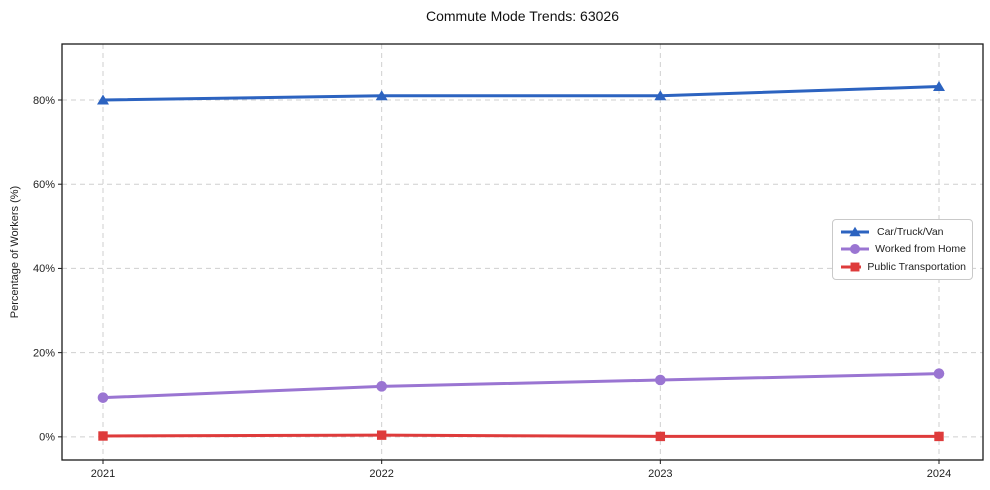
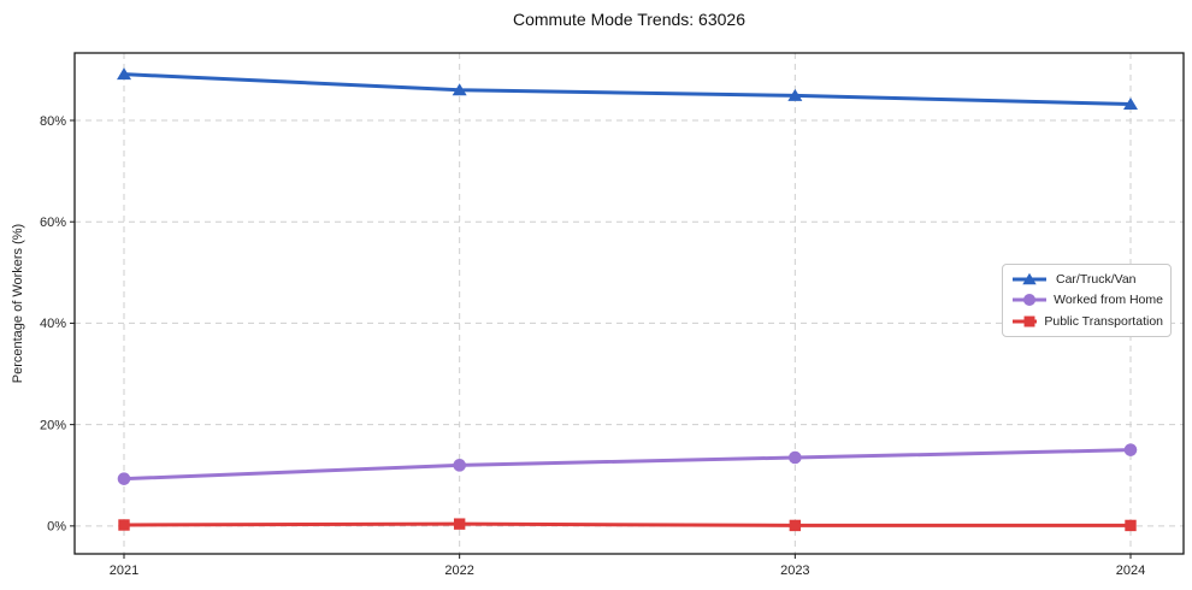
Car/Truck/Van/2021: 80% -> 89%
Car/Truck/Van/2022: 81% -> 86%
Car/Truck/Van/2023: 81% -> 85%
